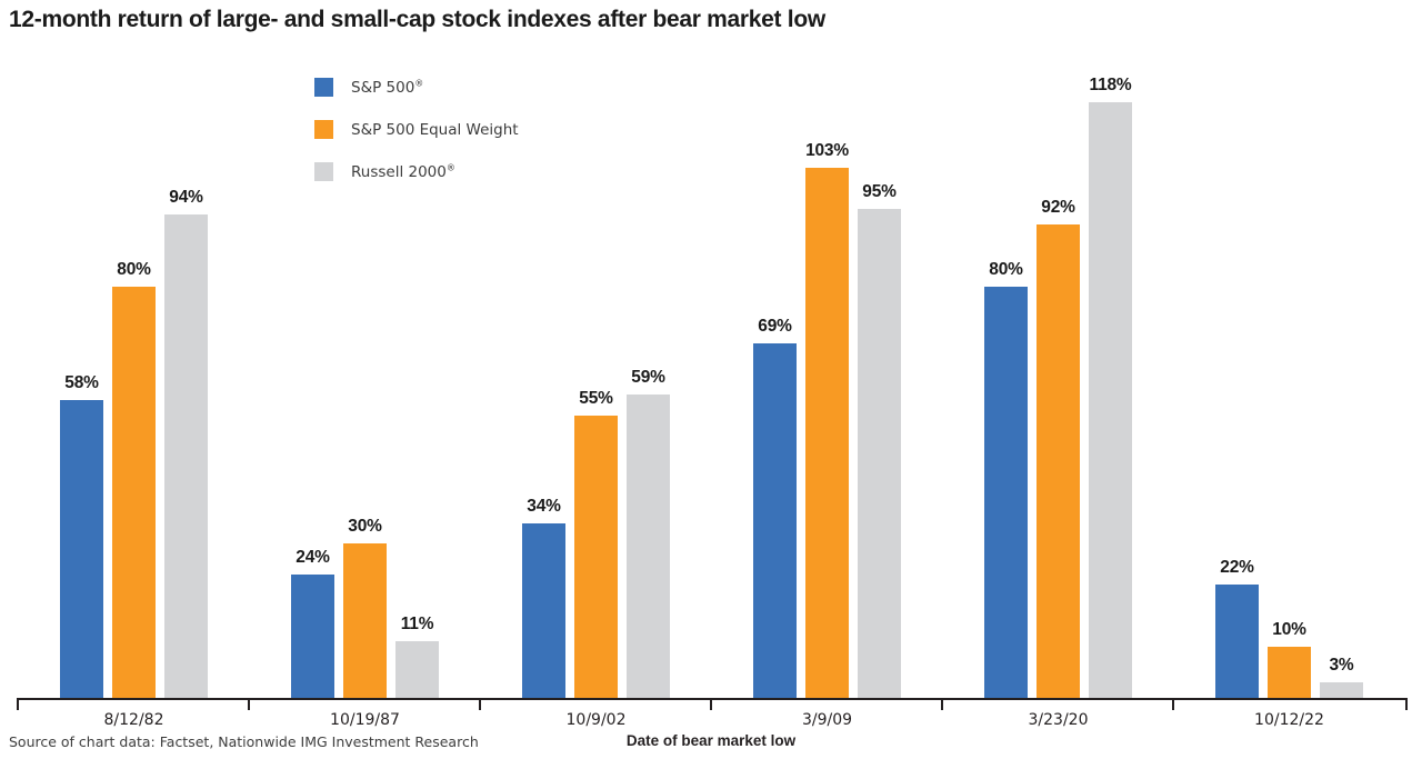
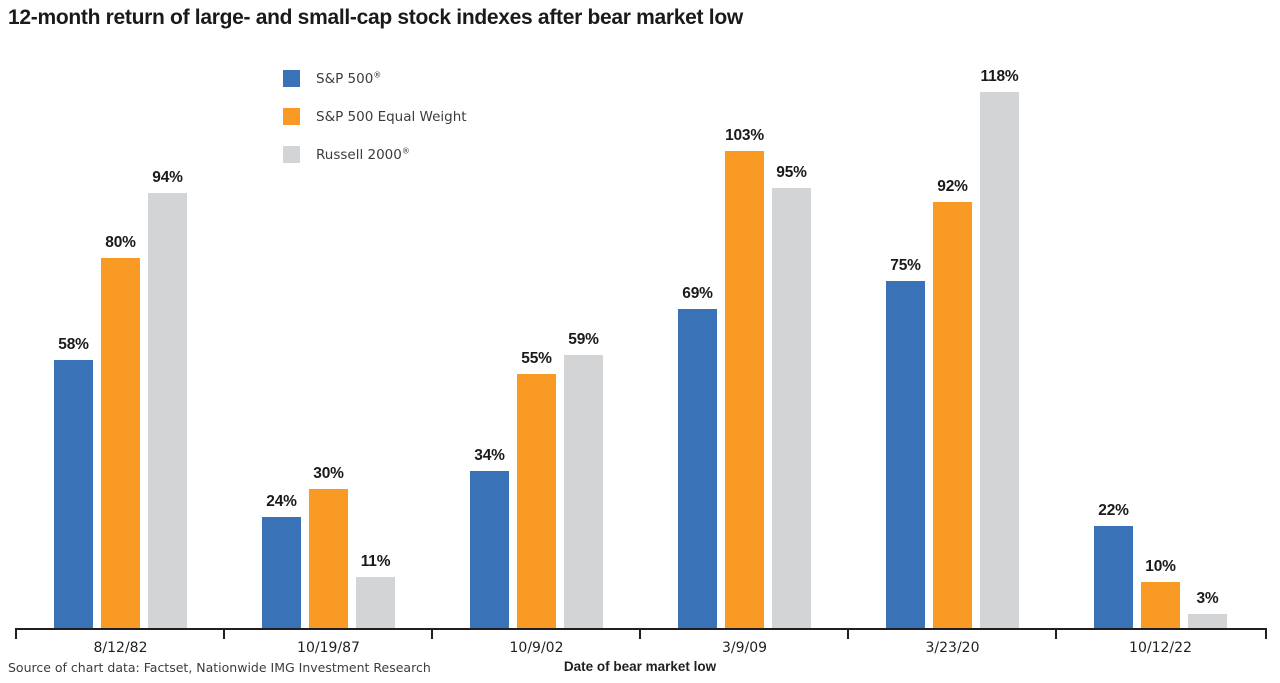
S&P 500®/3/23/20: 80% -> 75%
